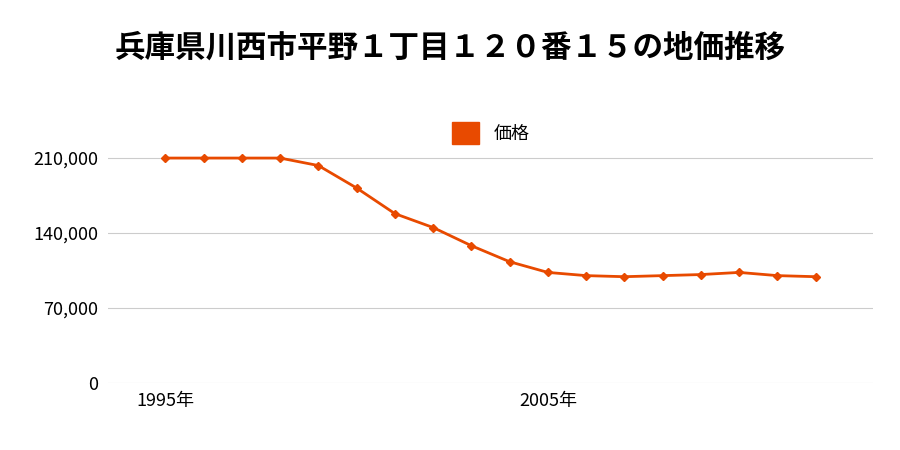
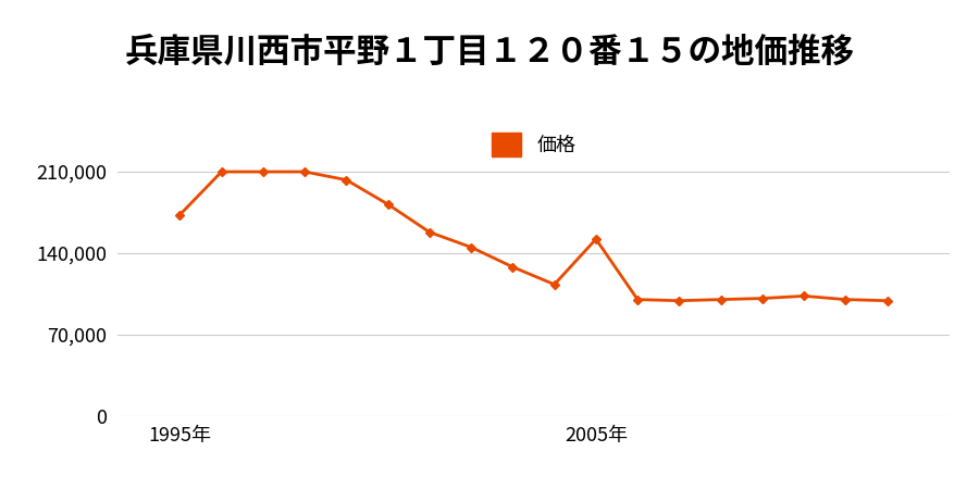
1995年: 210,000 -> 173,000
2005年: 103,000 -> 152,000
